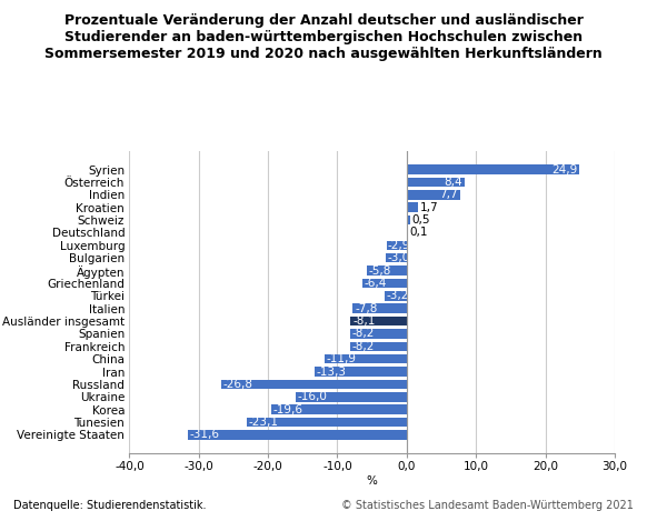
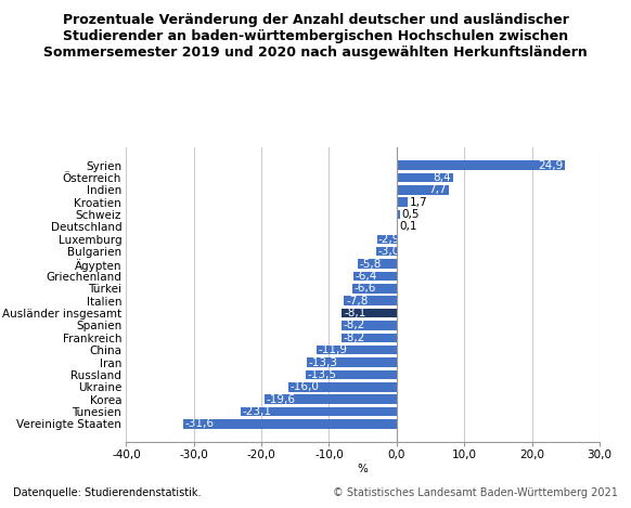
Türkei: -3,2 -> -6,6
Russland: -26,8 -> -13,5
